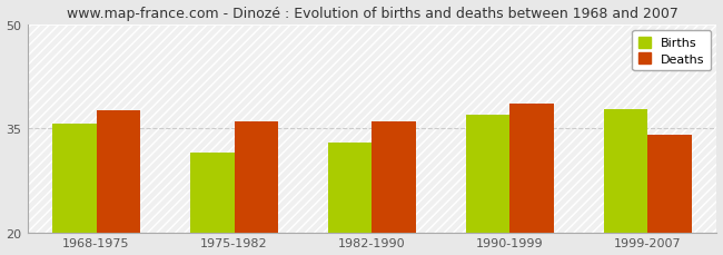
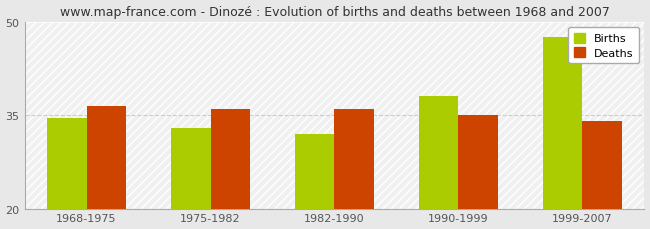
Births/1968-1975: 35.6 -> 34.5
Deaths/1968-1975: 37.6 -> 36.5
Births/1975-1982: 31.4 -> 33.0
Births/1982-1990: 33.0 -> 32.0
Births/1990-1999: 37.0 -> 38.0
Deaths/1990-1999: 38.6 -> 35.0
Births/1999-2007: 37.8 -> 47.5
